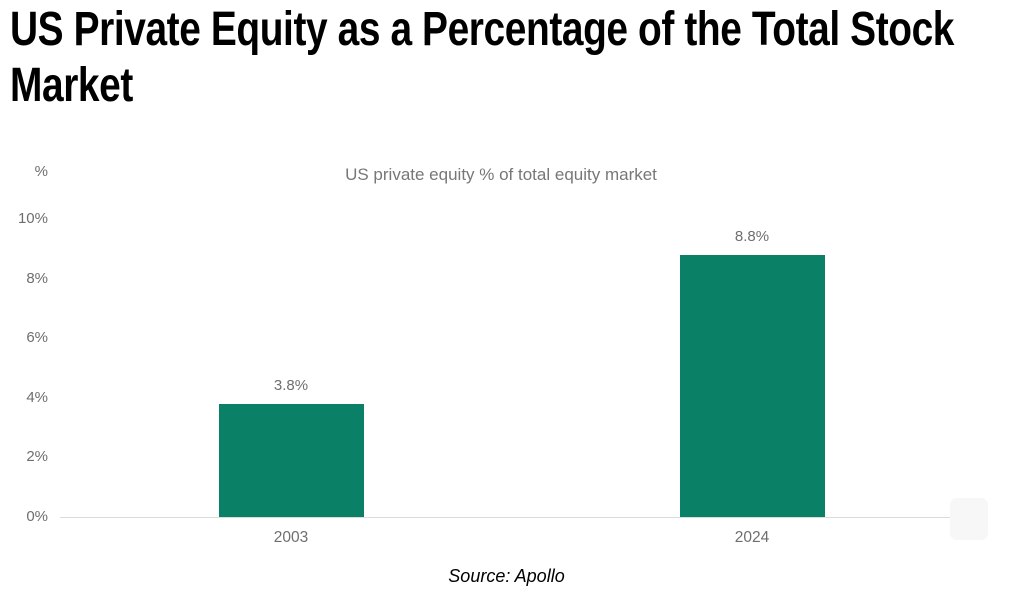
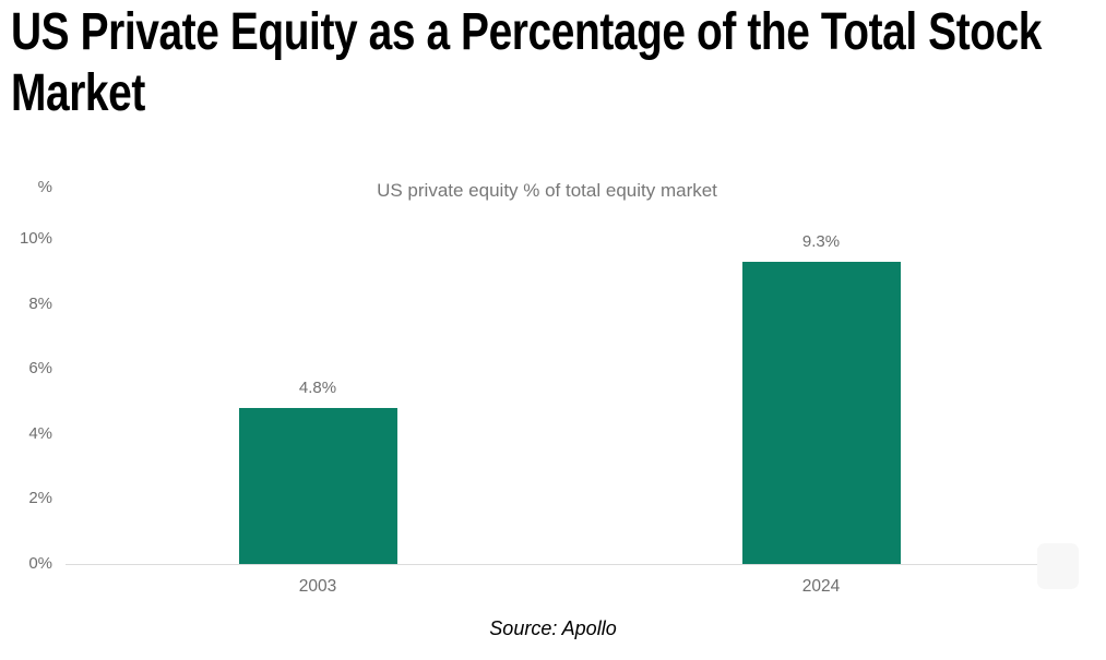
2003: 3.8% -> 4.8%
2024: 8.8% -> 9.3%
